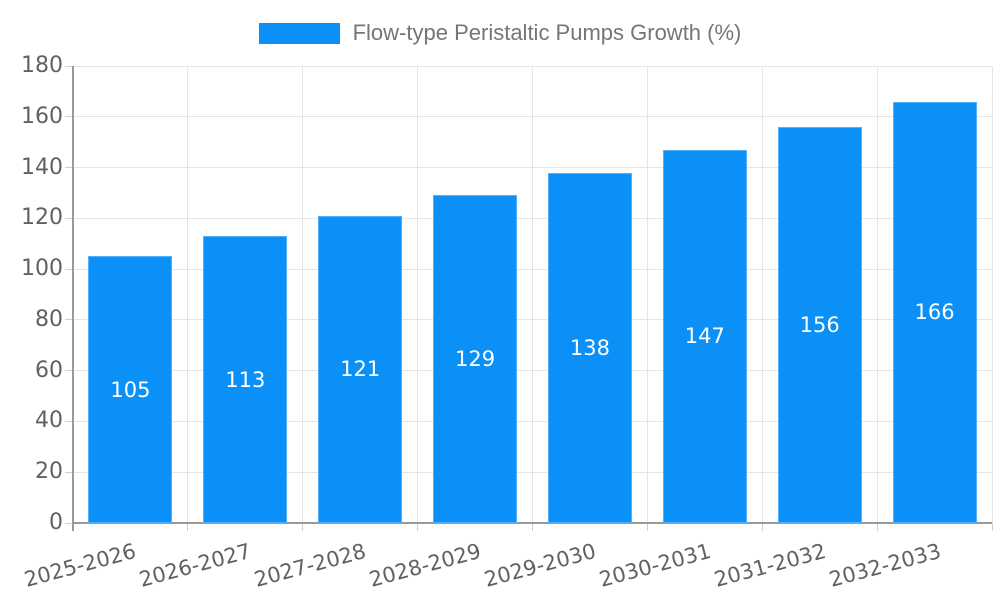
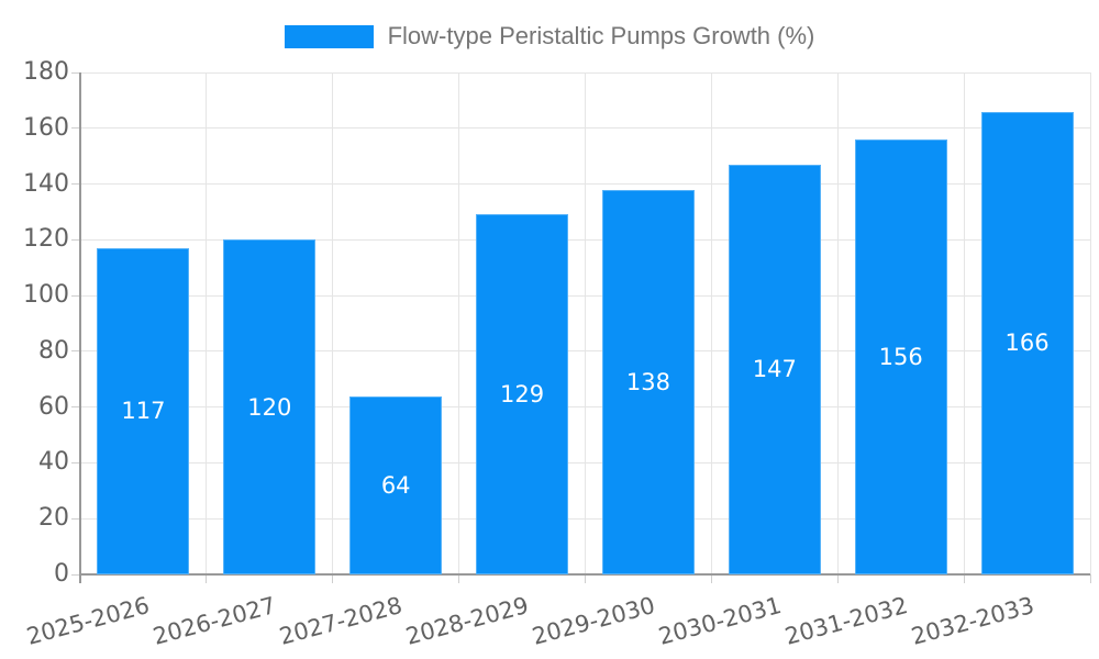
2025-2026: 105 -> 117
2026-2027: 113 -> 120
2027-2028: 121 -> 64
